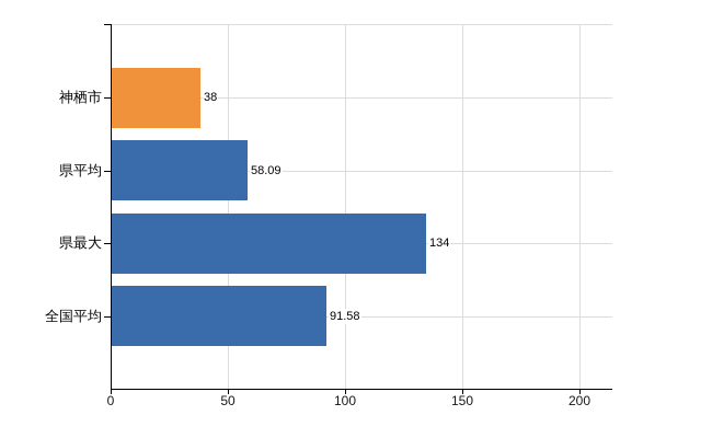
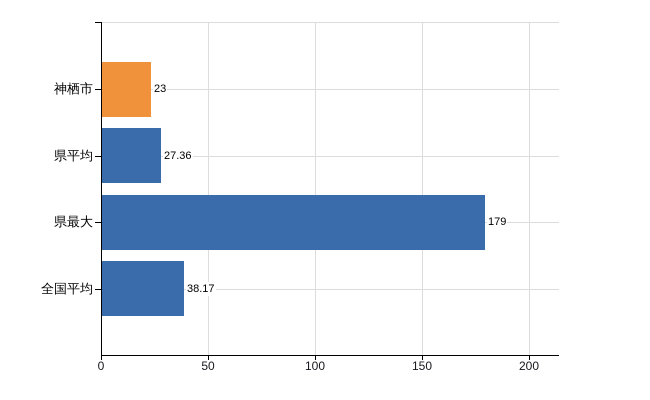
神栖市: 38 -> 23
県平均: 58.09 -> 27.36
県最大: 134 -> 179
全国平均: 91.58 -> 38.17
